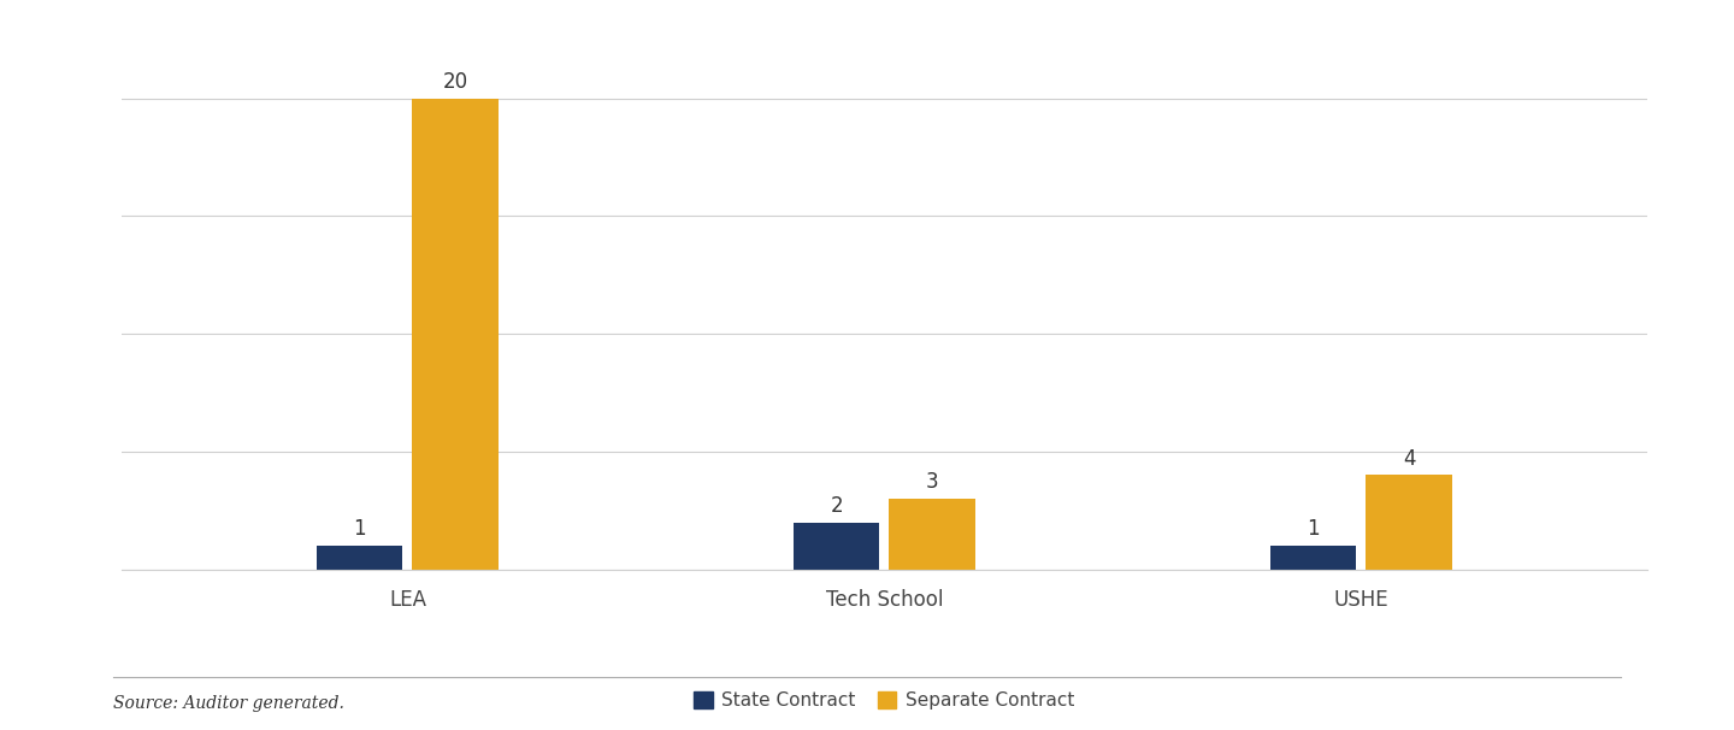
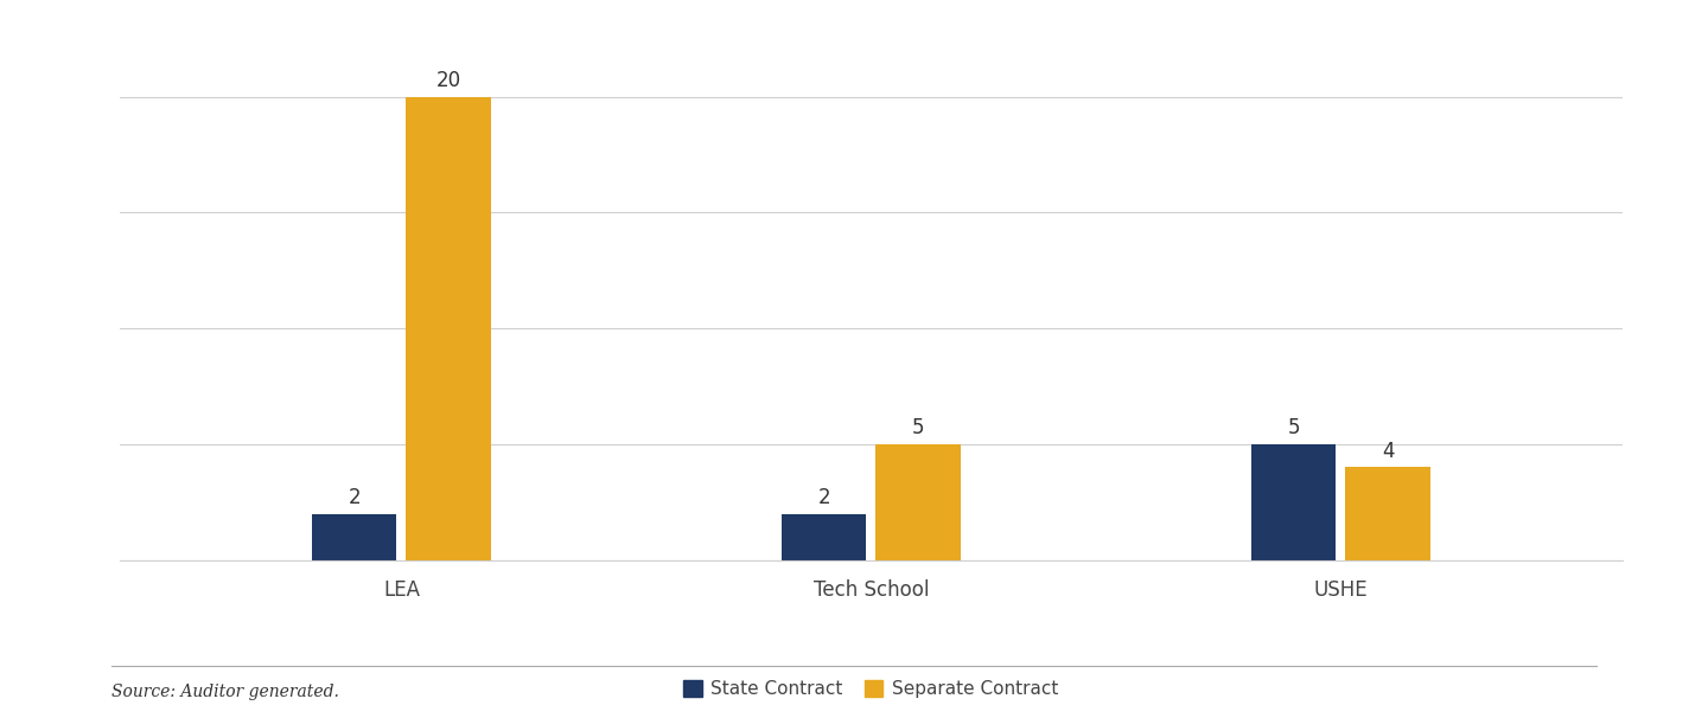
State Contract/LEA: 1 -> 2
Separate Contract/Tech School: 3 -> 5
State Contract/USHE: 1 -> 5
